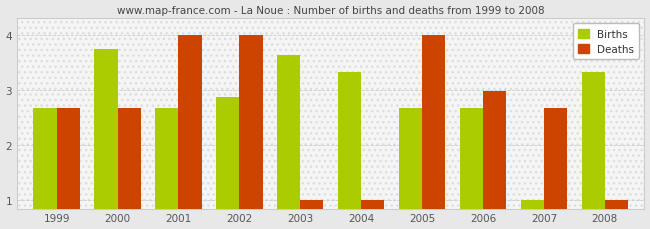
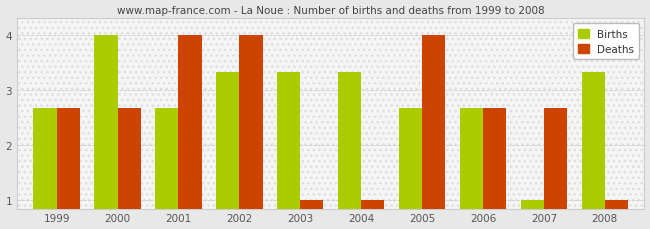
Births/2000: 3.74 -> 4.00
Births/2002: 2.88 -> 3.33
Births/2003: 3.64 -> 3.33
Deaths/2006: 2.98 -> 2.67
